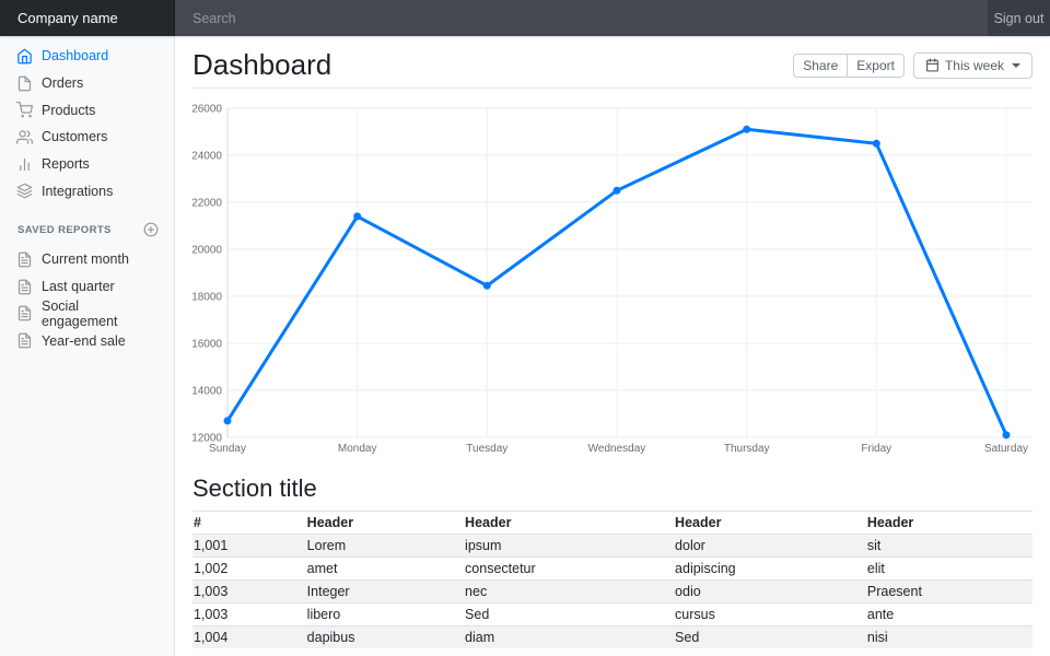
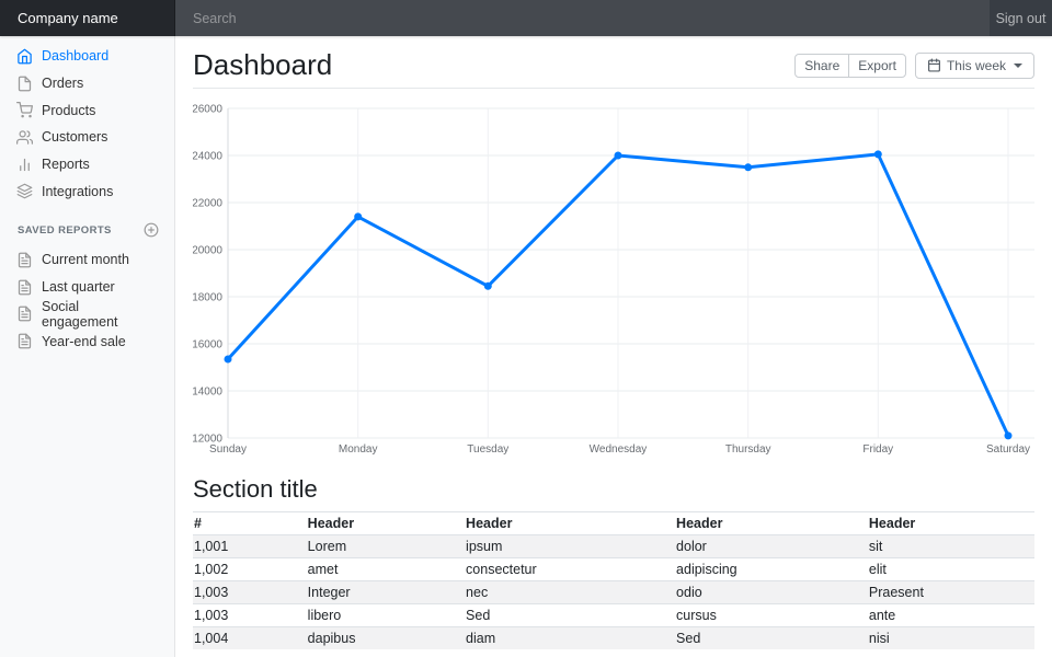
Sunday: 12700 -> 15400
Wednesday: 22500 -> 24000
Thursday: 25100 -> 23500
Friday: 24500 -> 24000
